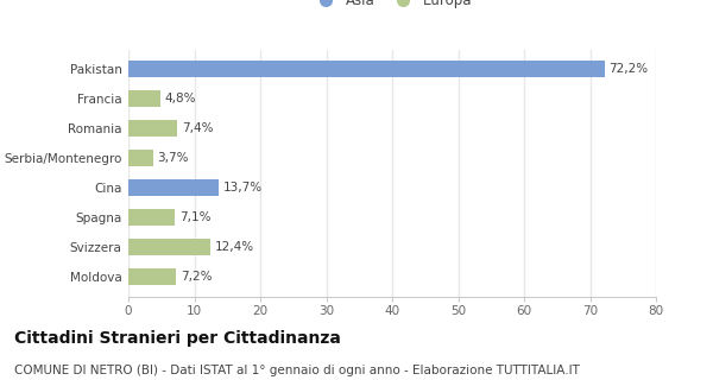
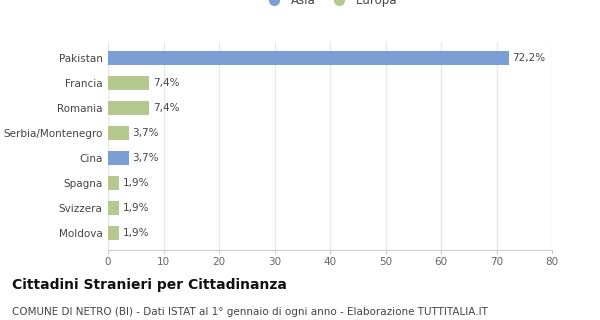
Francia: 4,8% -> 7,4%
Cina: 13,7% -> 3,7%
Spagna: 7,1% -> 1,9%
Svizzera: 12,4% -> 1,9%
Moldova: 7,2% -> 1,9%
